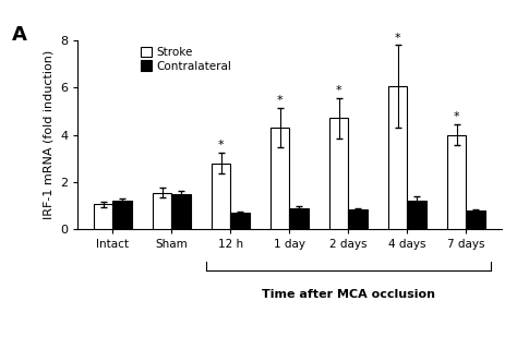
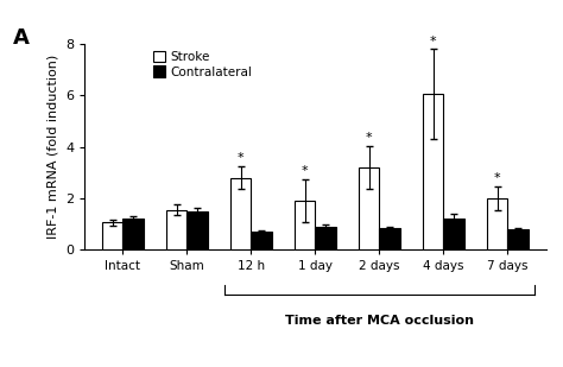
Stroke/1 day: 4.30 -> 1.90
Stroke/2 days: 4.70 -> 3.20
Stroke/7 days: 4.00 -> 2.00
